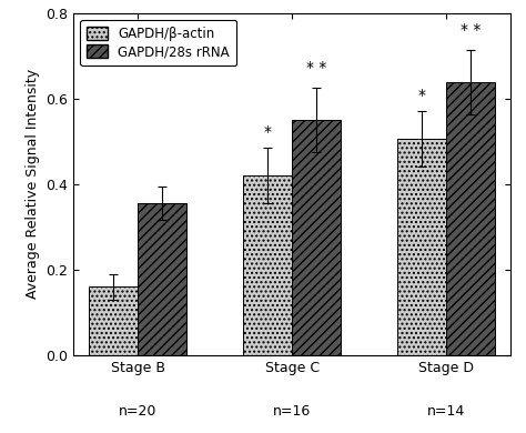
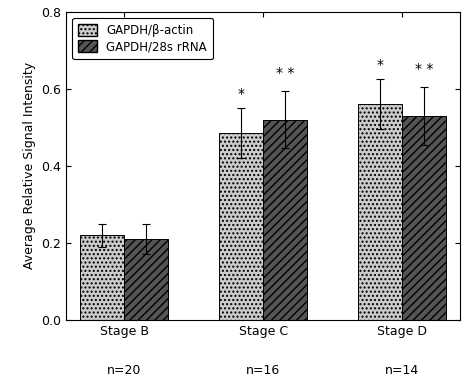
GAPDH/β-actin/Stage B: 0.160 -> 0.220
GAPDH/28s rRNA/Stage B: 0.355 -> 0.210
GAPDH/β-actin/Stage C: 0.420 -> 0.485
GAPDH/28s rRNA/Stage C: 0.550 -> 0.520
GAPDH/β-actin/Stage D: 0.505 -> 0.560
GAPDH/28s rRNA/Stage D: 0.638 -> 0.530
